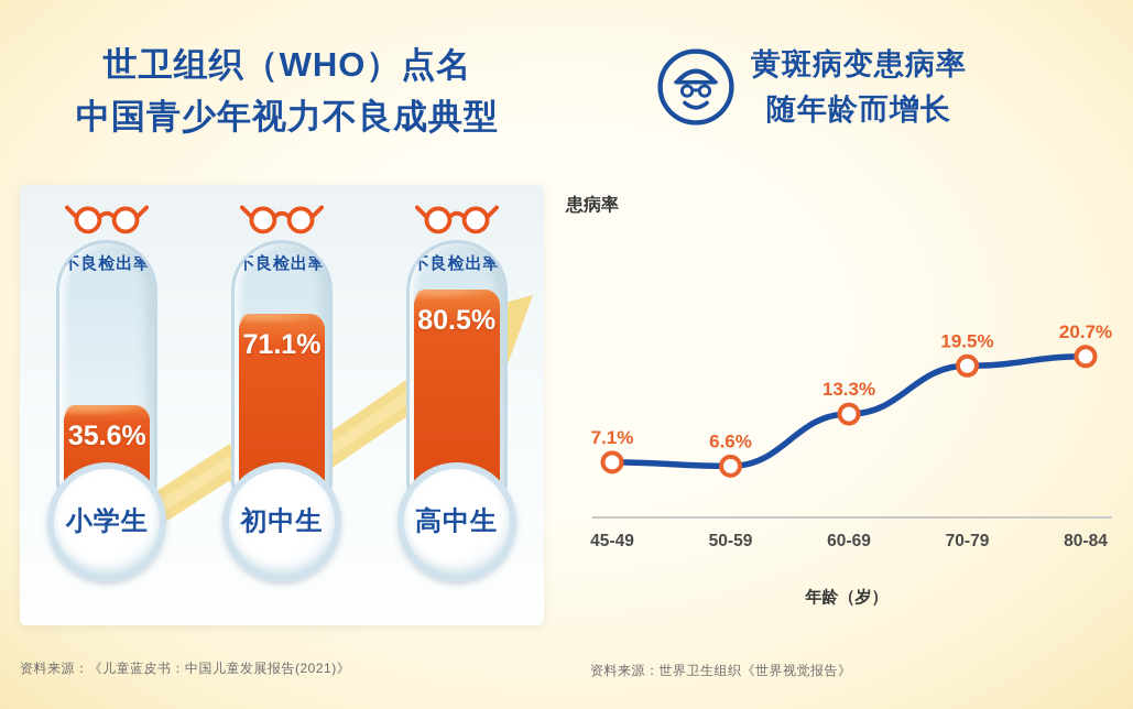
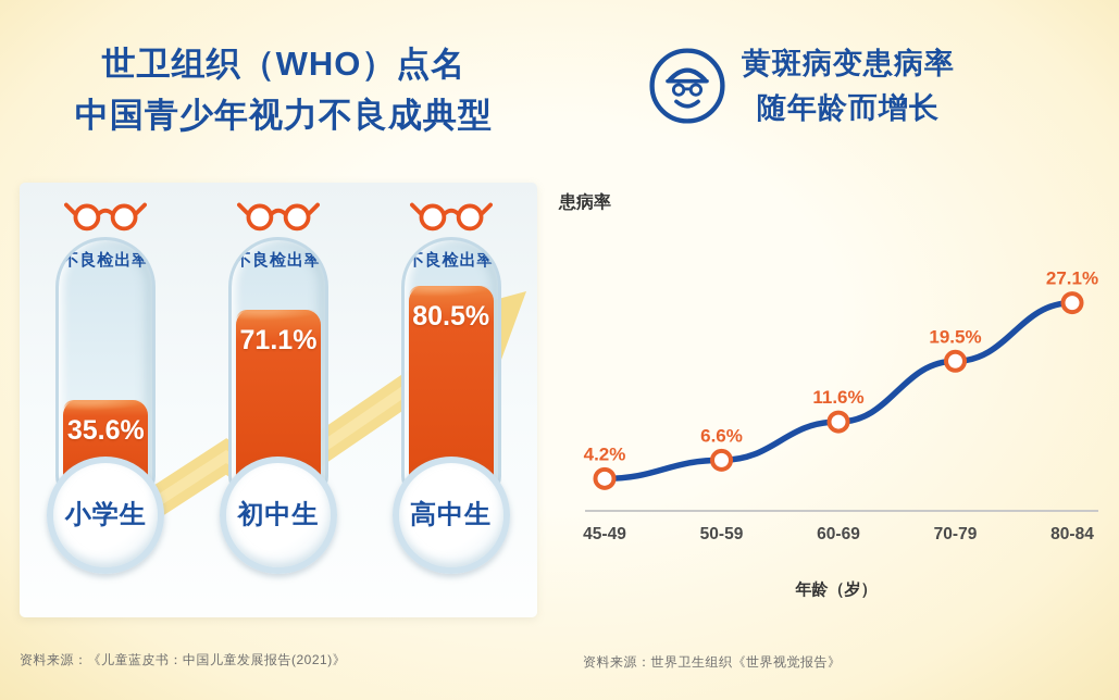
45-49: 7.1% -> 4.2%
60-69: 13.3% -> 11.6%
80-84: 20.7% -> 27.1%
